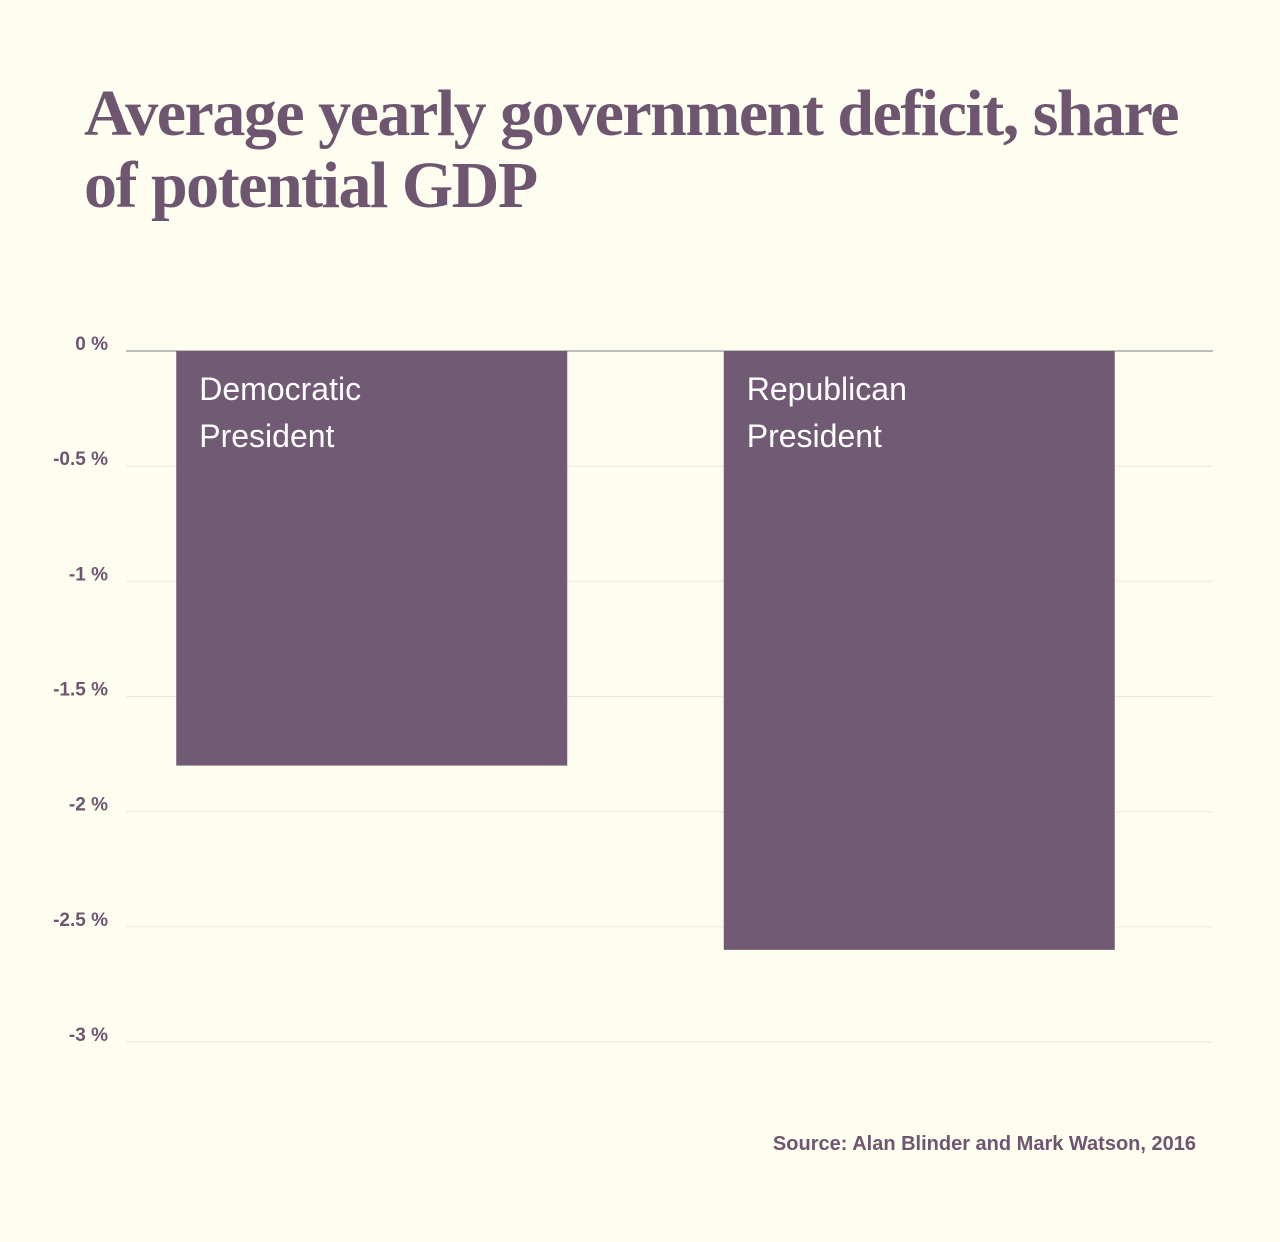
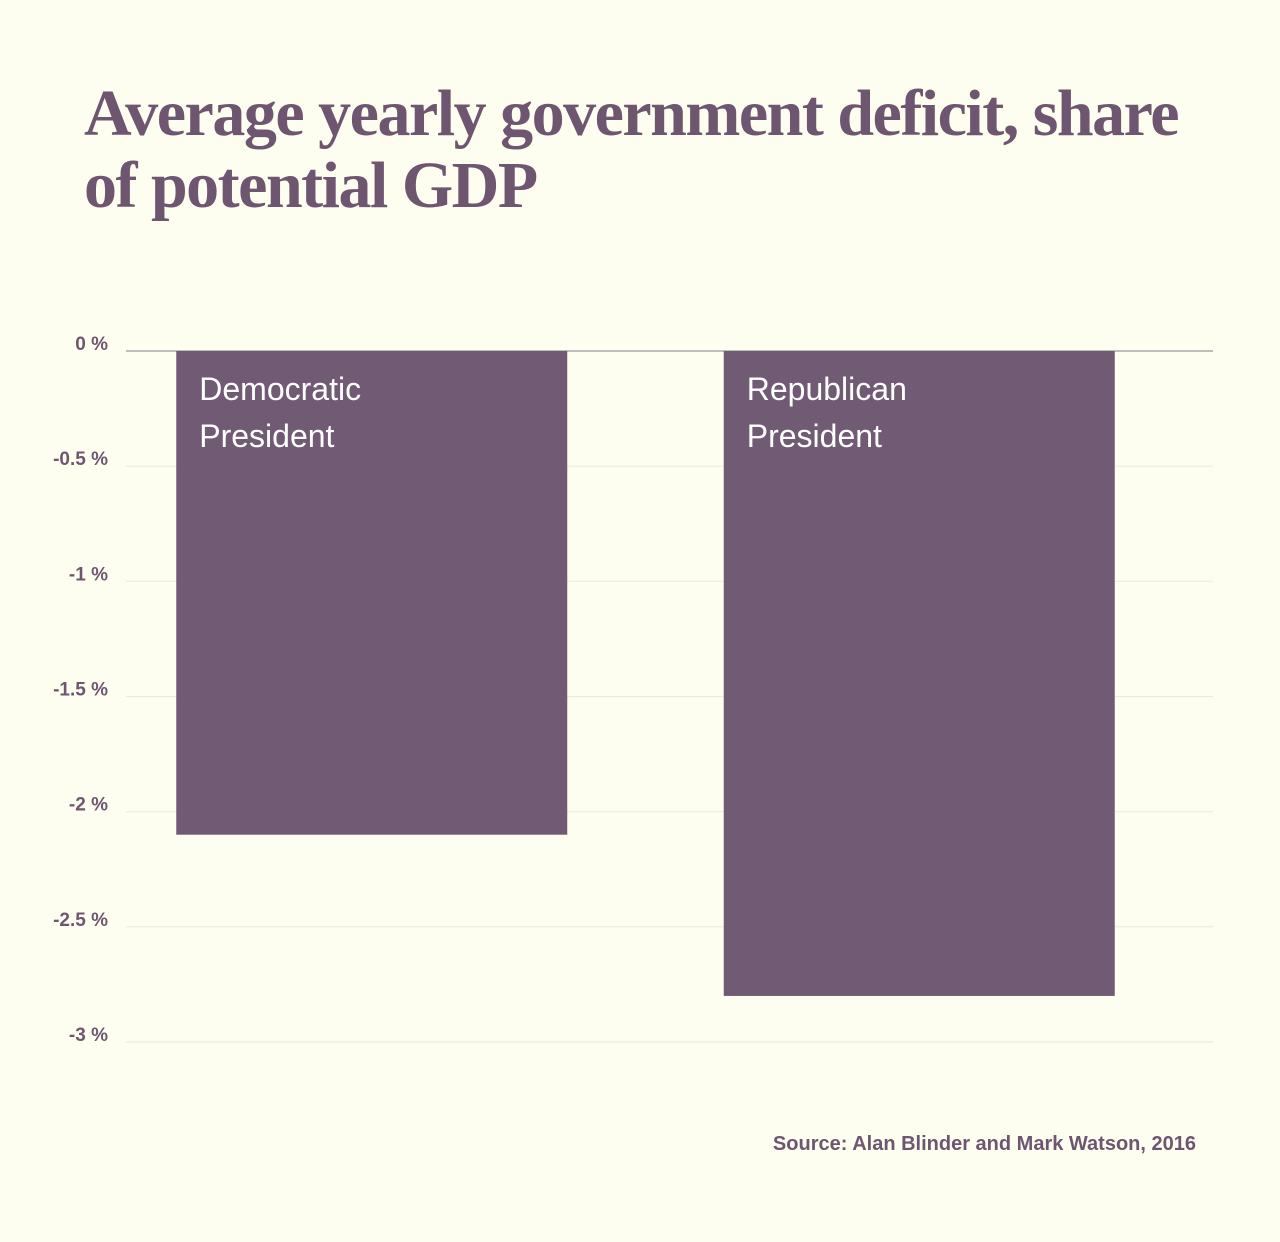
Democratic President: -1.8% -> -2.1%
Republican President: -2.6% -> -2.8%
